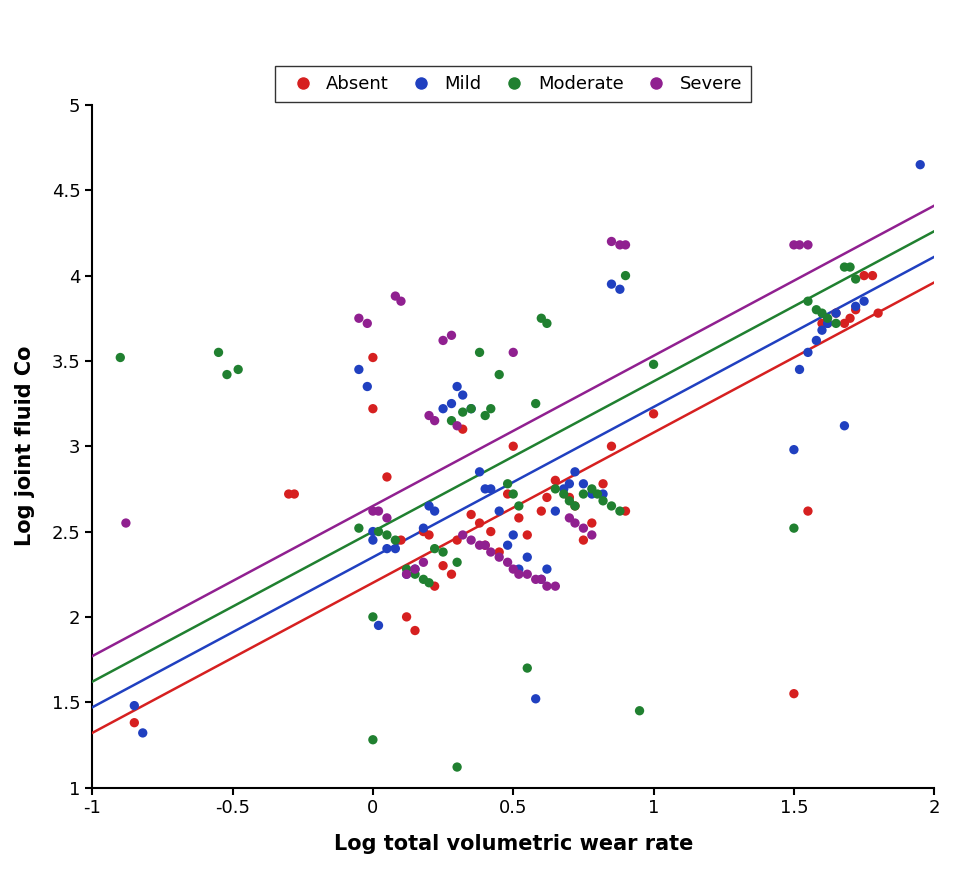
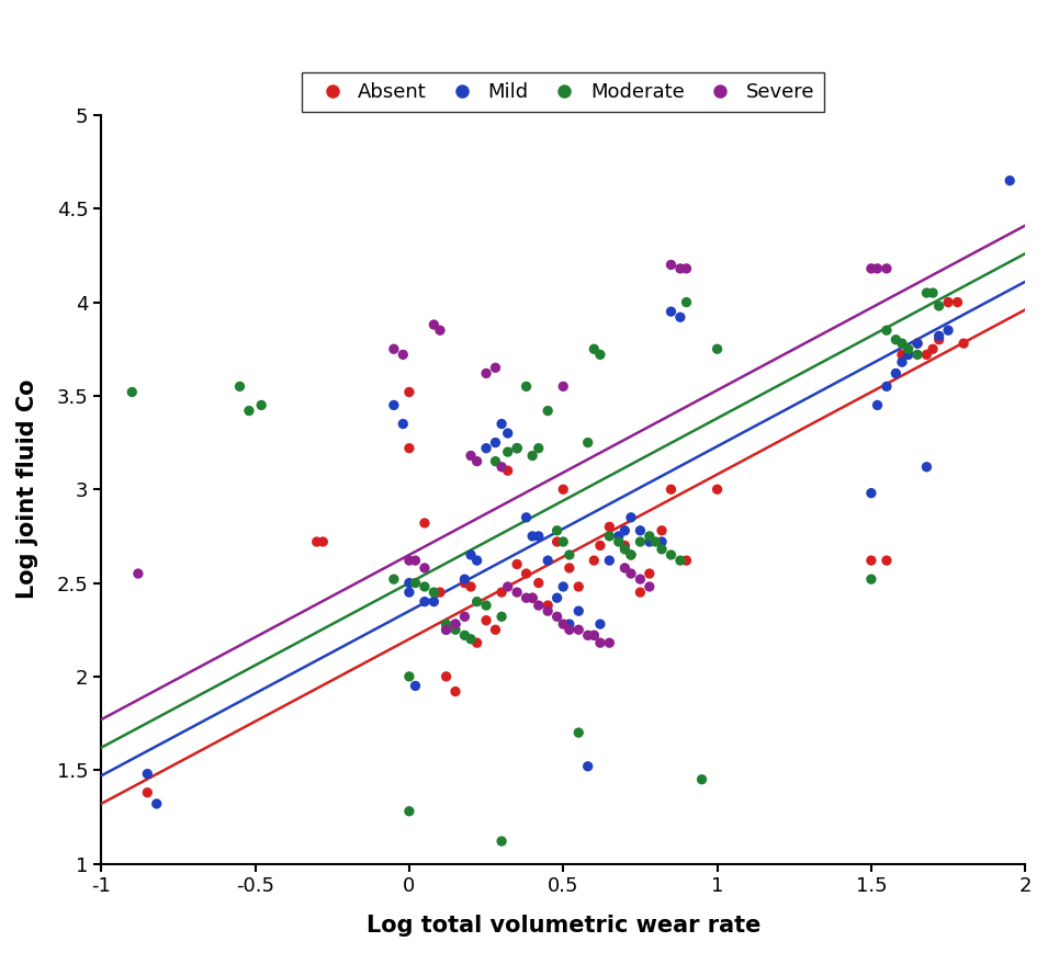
Absent/1: 3.19 -> 3.00
Moderate/1: 3.48 -> 3.75
Absent/1.5: 1.55 -> 2.62
